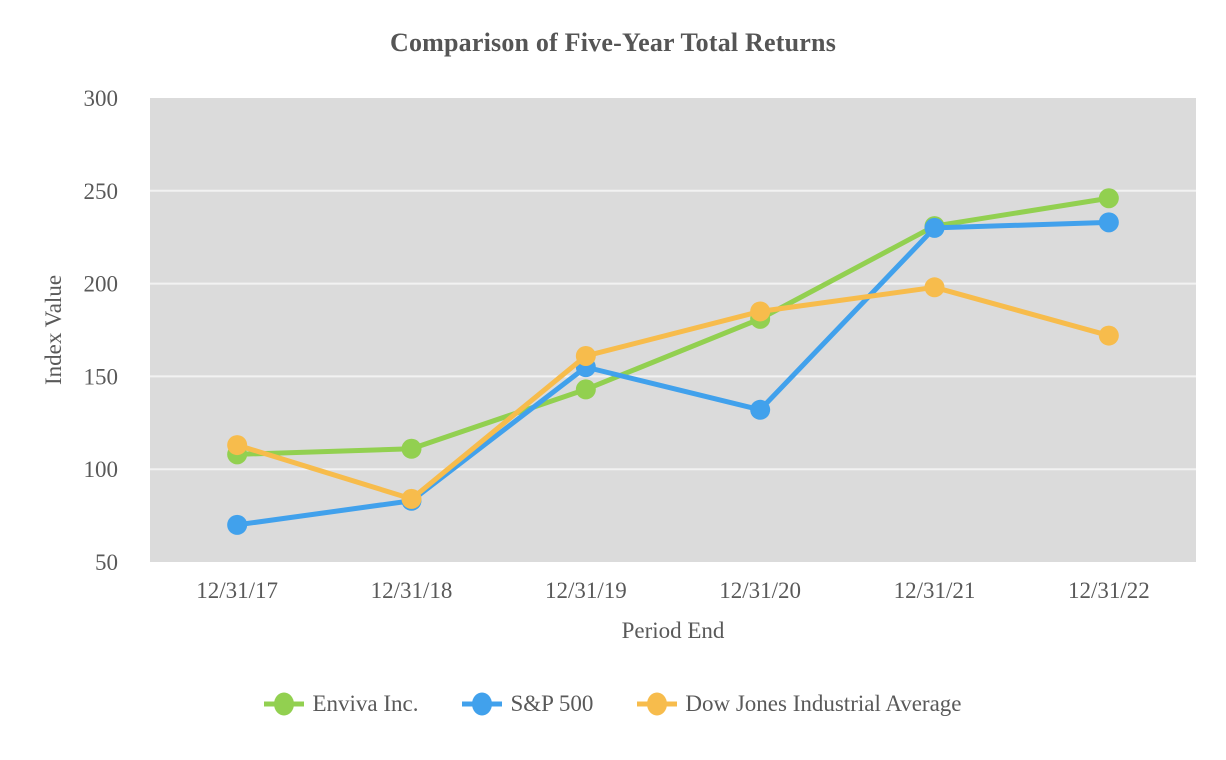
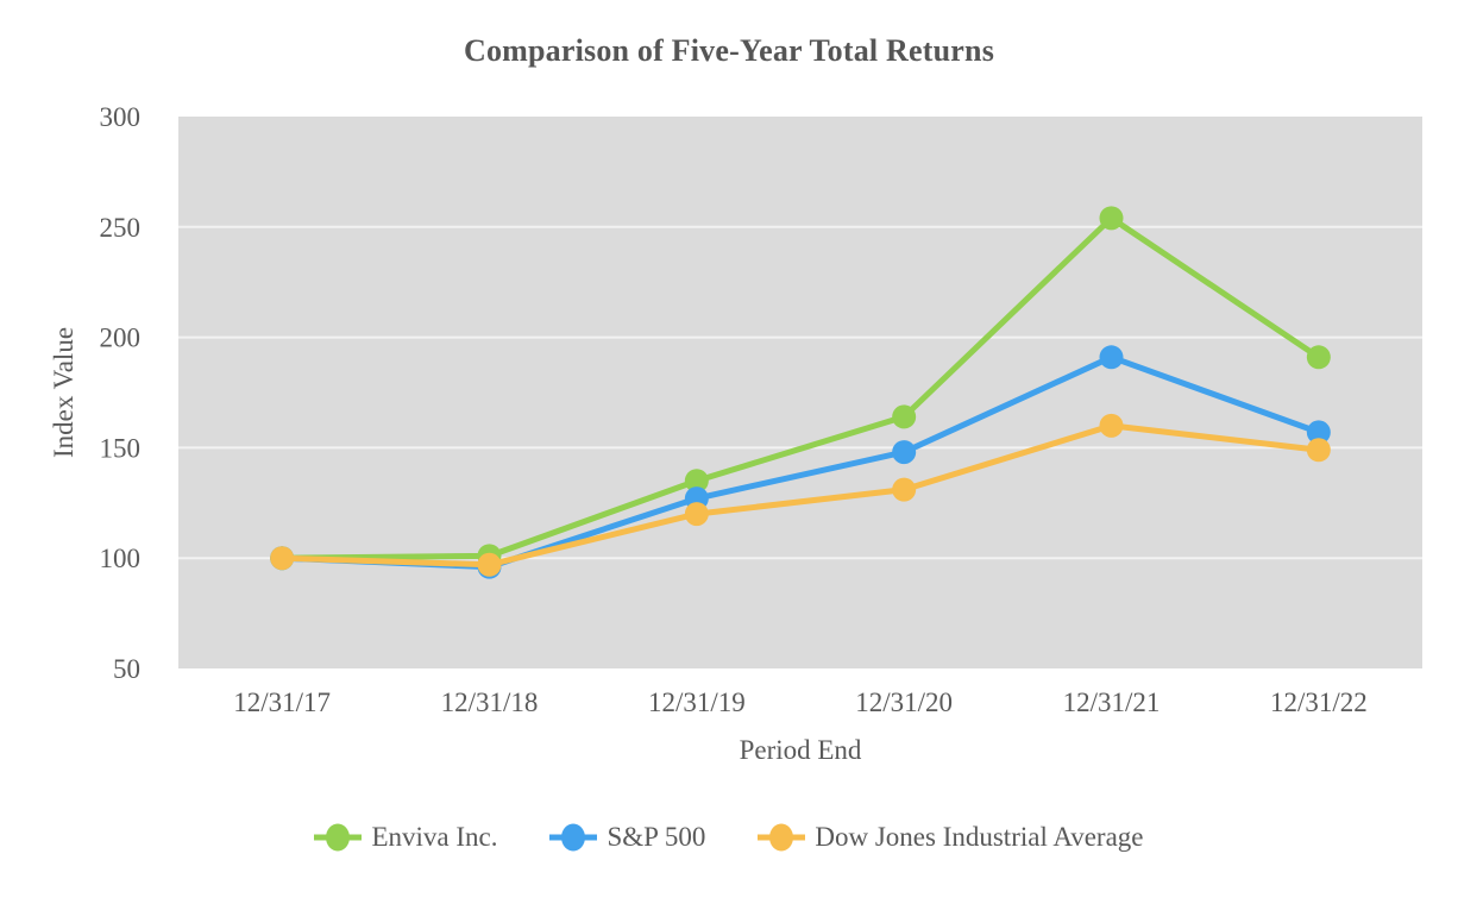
Enviva Inc./12/31/17: 108 -> 100
S&P 500/12/31/17: 70 -> 100
Dow Jones Industrial Average/12/31/17: 113 -> 100
Enviva Inc./12/31/18: 111 -> 101
S&P 500/12/31/18: 83 -> 96
Dow Jones Industrial Average/12/31/18: 84 -> 97
Enviva Inc./12/31/19: 143 -> 135
S&P 500/12/31/19: 155 -> 127
Dow Jones Industrial Average/12/31/19: 161 -> 120
Enviva Inc./12/31/20: 181 -> 164
S&P 500/12/31/20: 132 -> 148
Dow Jones Industrial Average/12/31/20: 185 -> 131
Enviva Inc./12/31/21: 231 -> 254
S&P 500/12/31/21: 230 -> 191
Dow Jones Industrial Average/12/31/21: 198 -> 160
Enviva Inc./12/31/22: 246 -> 191
S&P 500/12/31/22: 233 -> 157
Dow Jones Industrial Average/12/31/22: 172 -> 149
